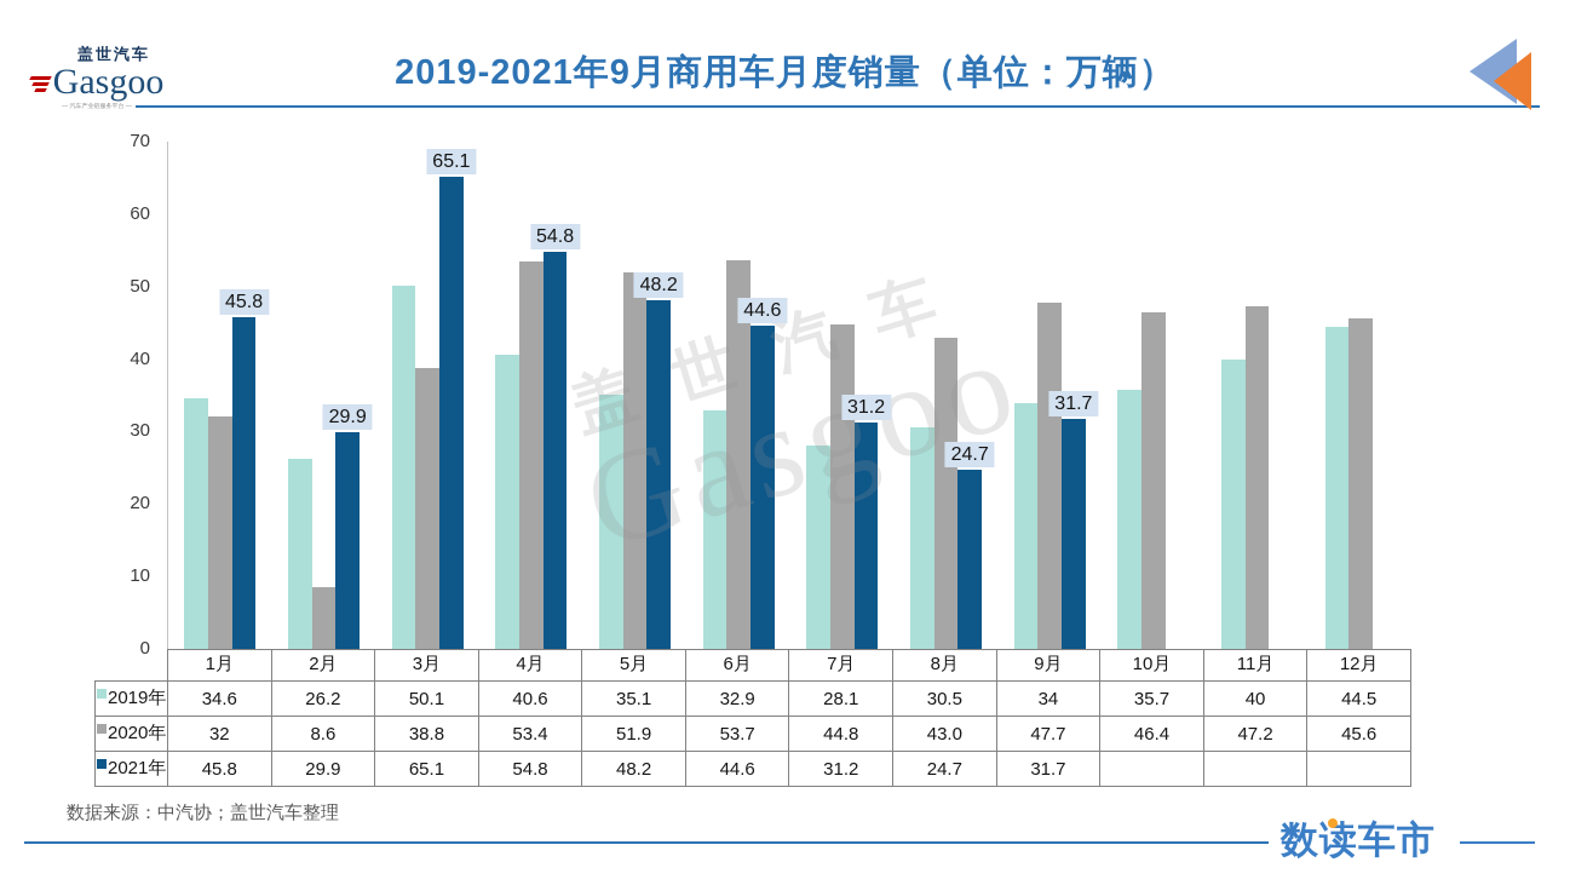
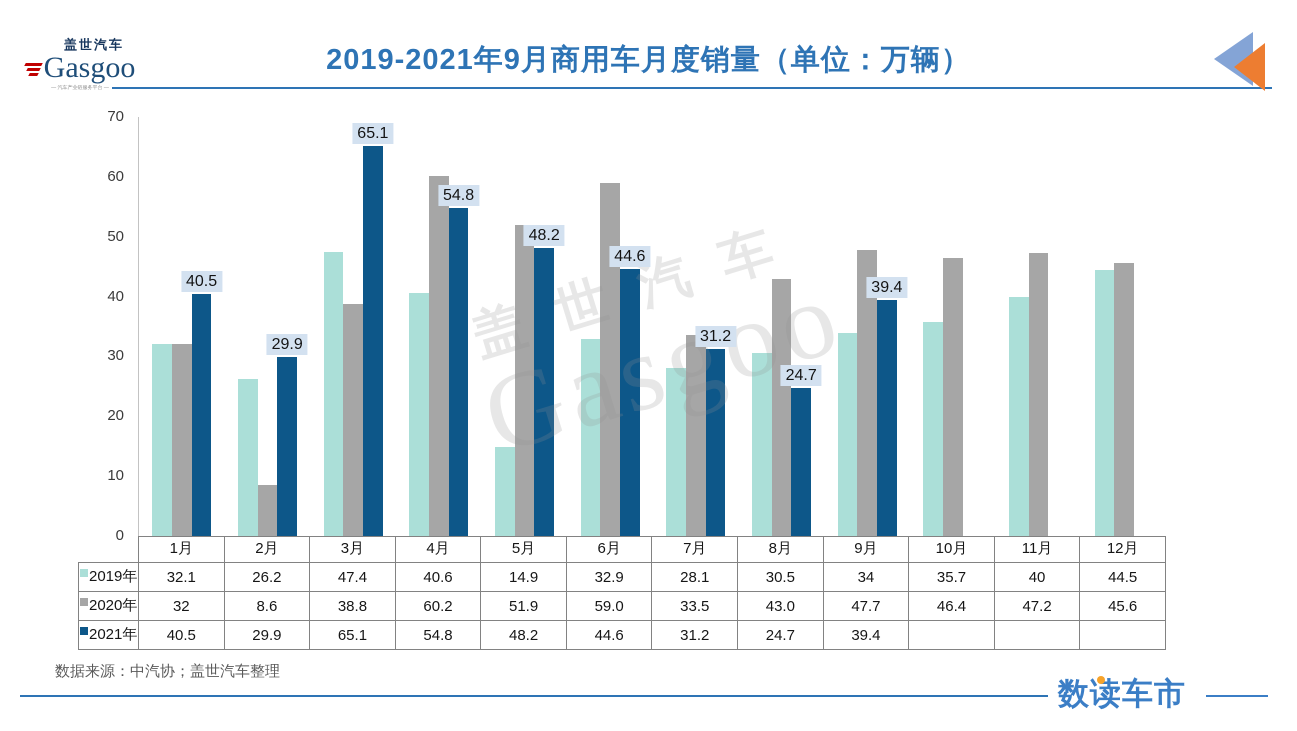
2019年/1月: 34.6 -> 32.1
2021年/1月: 45.8 -> 40.5
2019年/3月: 50.1 -> 47.4
2020年/4月: 53.4 -> 60.2
2019年/5月: 35.1 -> 14.9
2020年/6月: 53.7 -> 59.0
2020年/7月: 44.8 -> 33.5
2021年/9月: 31.7 -> 39.4
